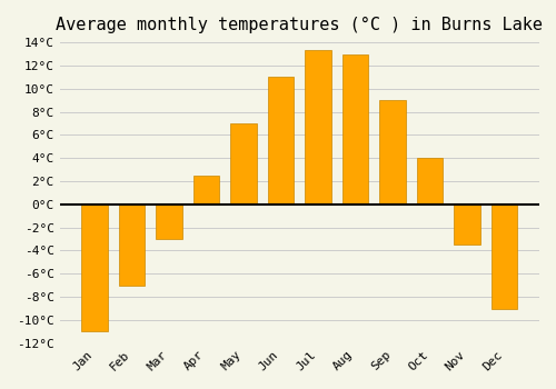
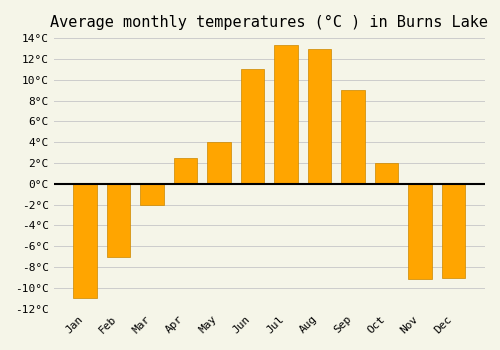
Mar: -3.0°C -> -2.0°C
May: 7.0°C -> 4.0°C
Oct: 4.0°C -> 2.0°C
Nov: -3.5°C -> -9.1°C
